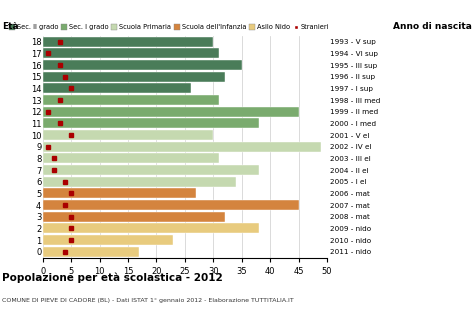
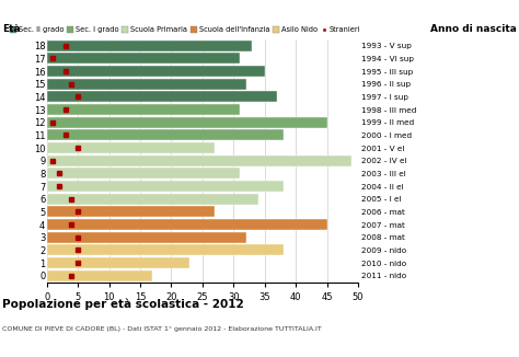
18: 30 -> 33
14: 26 -> 37
10: 30 -> 27
